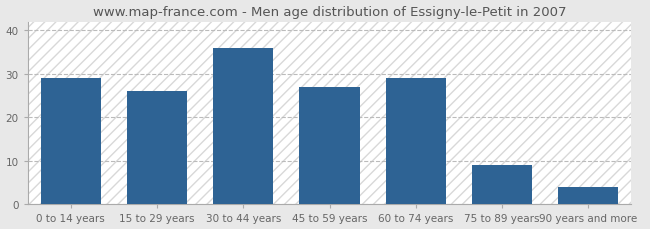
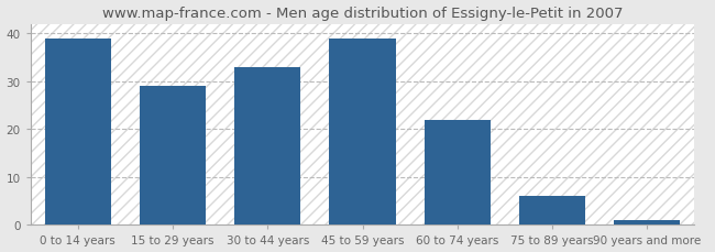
0 to 14 years: 29 -> 39
15 to 29 years: 26 -> 29
30 to 44 years: 36 -> 33
45 to 59 years: 27 -> 39
60 to 74 years: 29 -> 22
75 to 89 years: 9 -> 6
90 years and more: 4 -> 1
